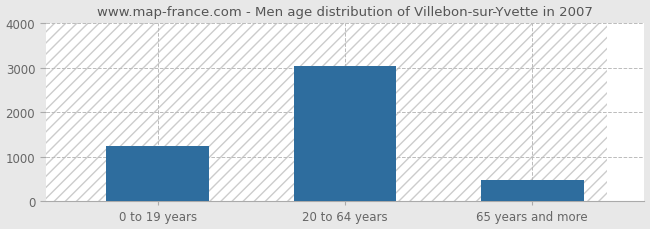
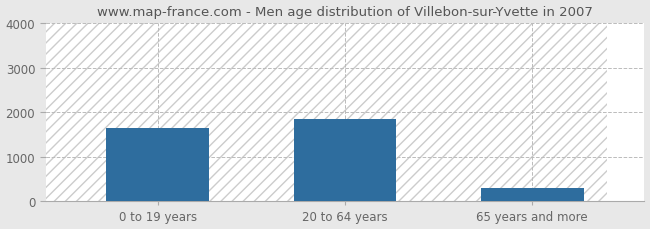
0 to 19 years: 1250 -> 1650
20 to 64 years: 3030 -> 1850
65 years and more: 490 -> 300
